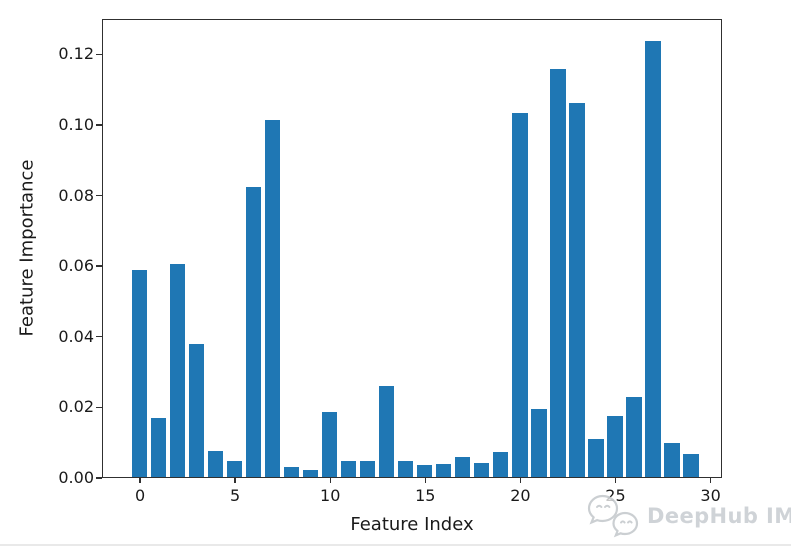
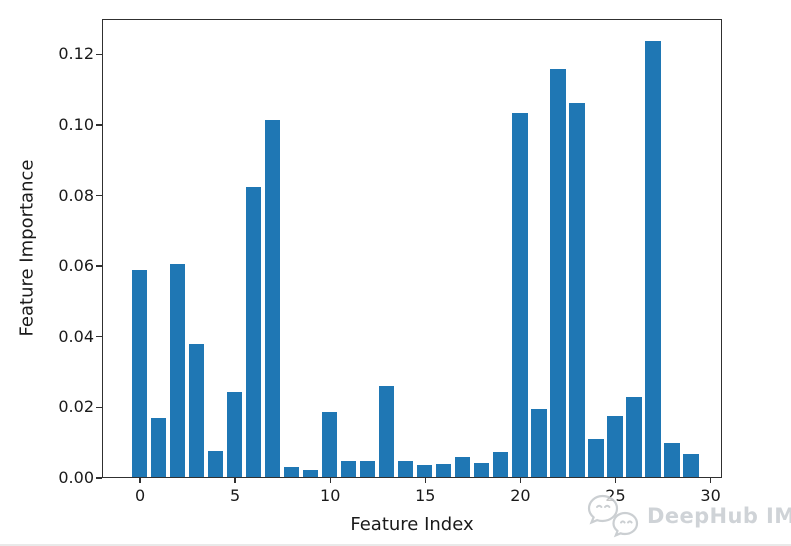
5: 0.005 -> 0.024
